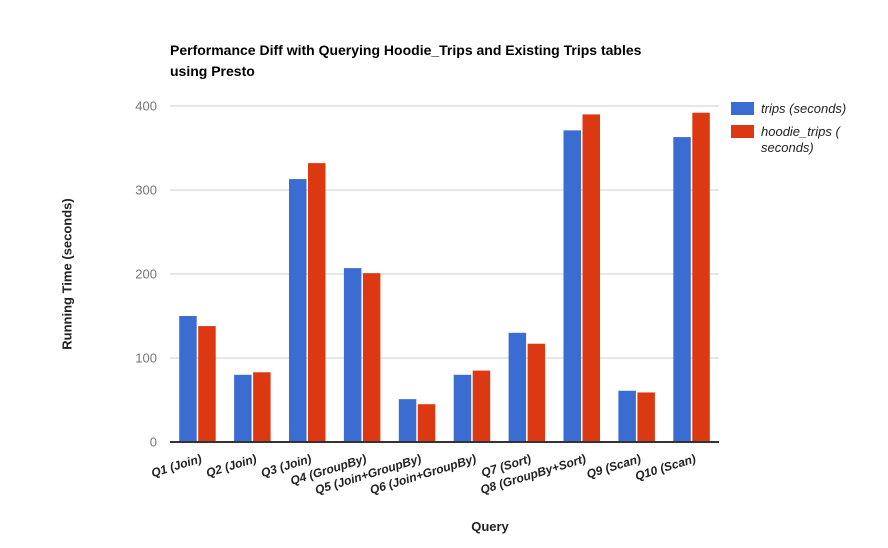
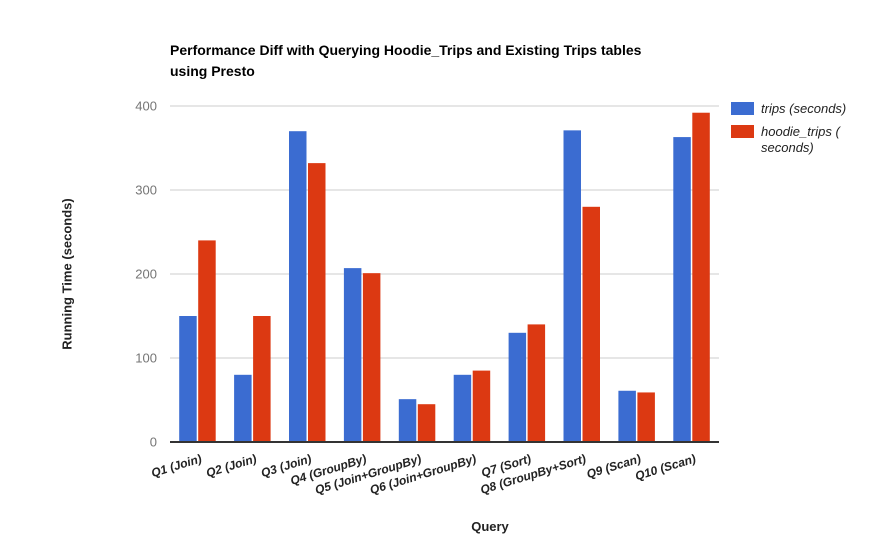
hoodie_trips (seconds)/Q1 (Join): 140 -> 240
hoodie_trips (seconds)/Q2 (Join): 80 -> 150
trips (seconds)/Q3 (Join): 310 -> 370
hoodie_trips (seconds)/Q7 (Sort): 120 -> 140
hoodie_trips (seconds)/Q8 (GroupBy+Sort): 390 -> 280
